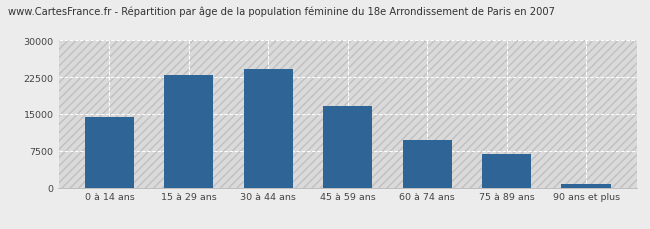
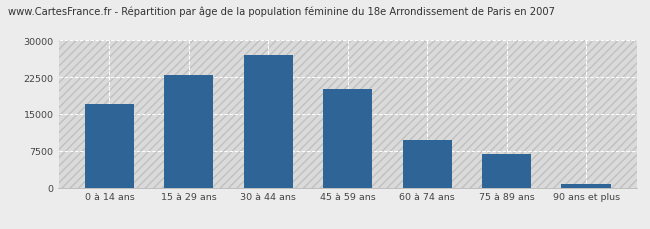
0 à 14 ans: 14400 -> 17000
30 à 44 ans: 24200 -> 27000
45 à 59 ans: 16700 -> 20000
